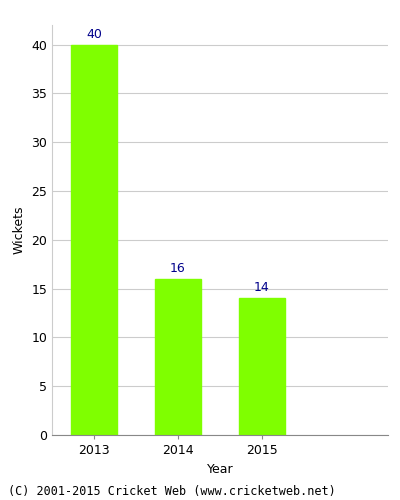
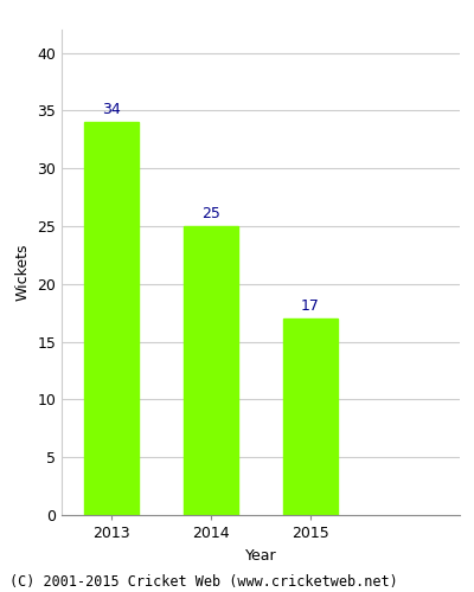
2013: 40 -> 34
2014: 16 -> 25
2015: 14 -> 17
